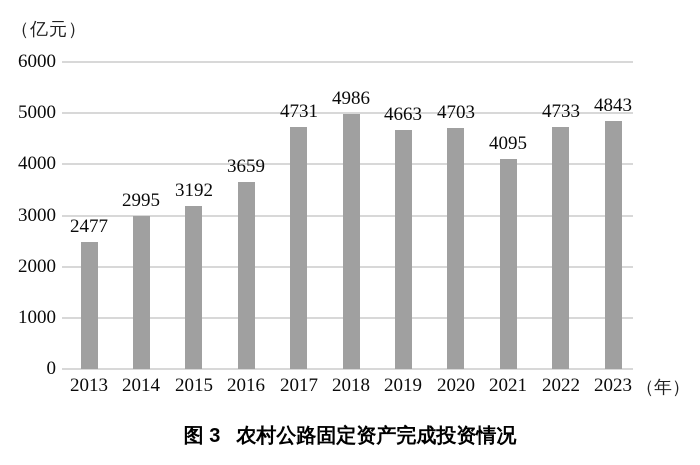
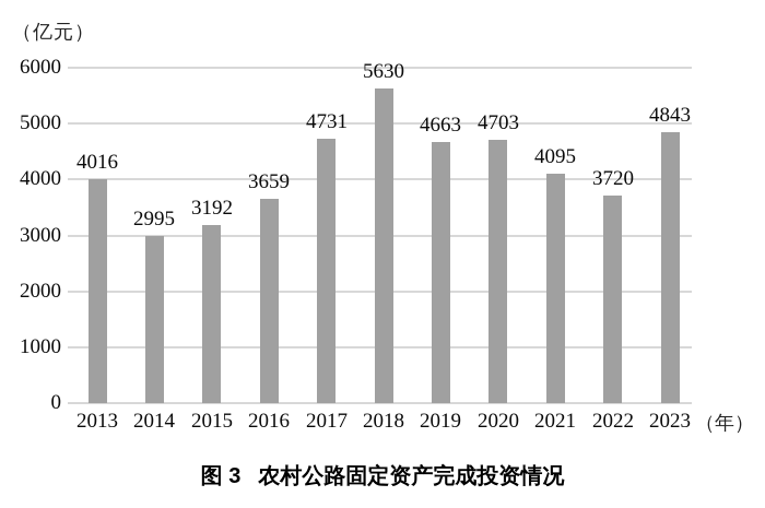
2013: 2477 -> 4016
2018: 4986 -> 5630
2022: 4733 -> 3720
